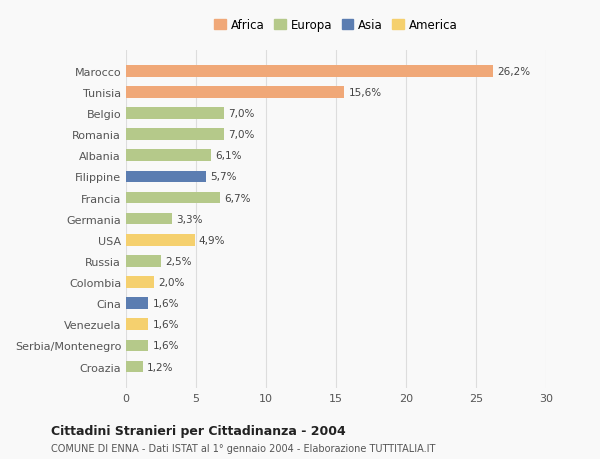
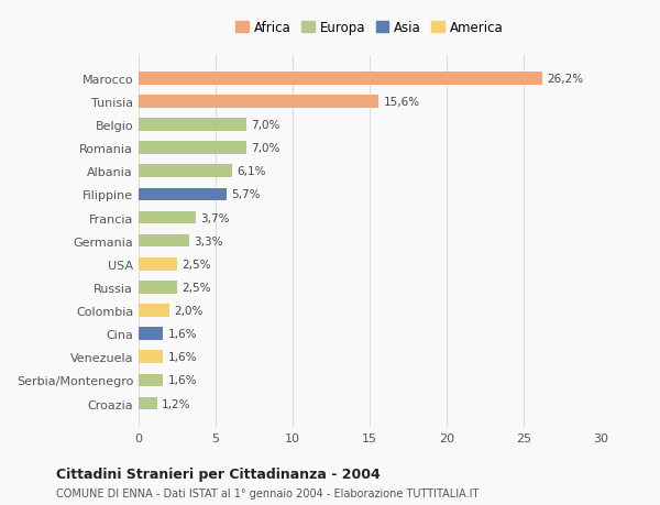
Francia: 6,7% -> 3,7%
USA: 4,9% -> 2,5%
